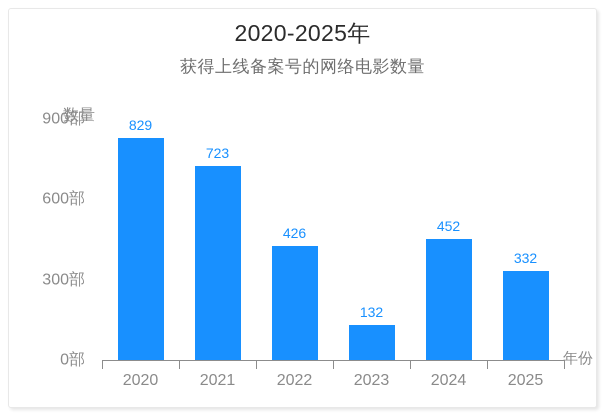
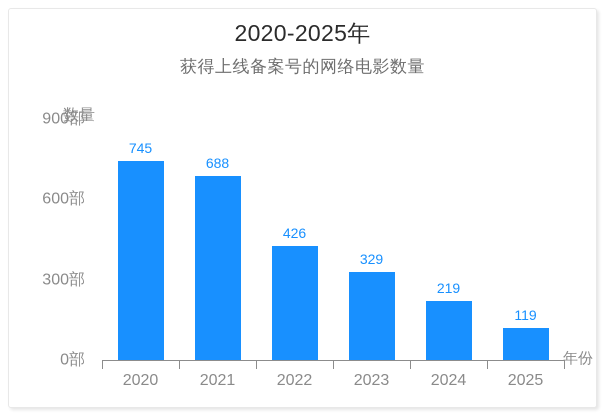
2020: 829 -> 745
2021: 723 -> 688
2023: 132 -> 329
2024: 452 -> 219
2025: 332 -> 119
